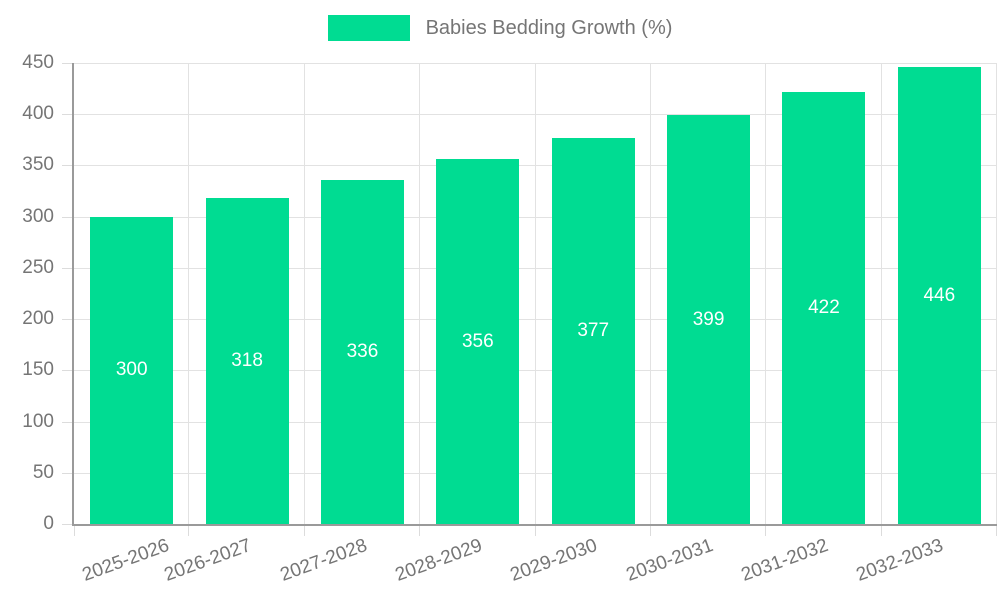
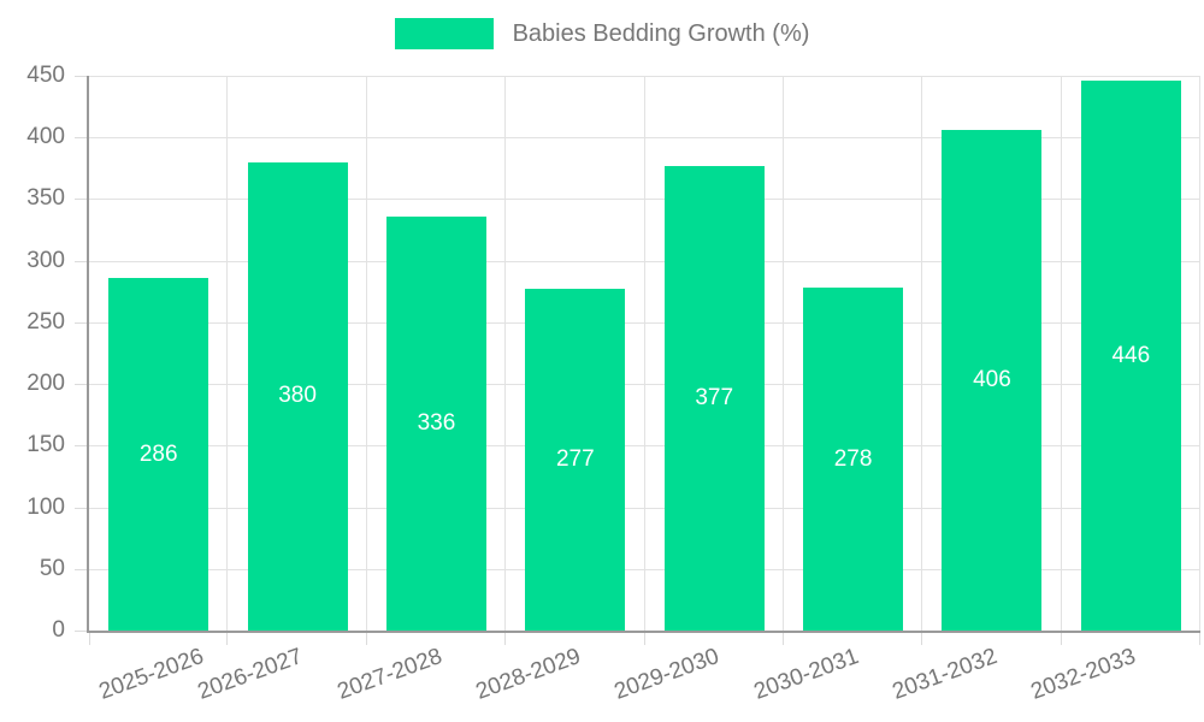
2025-2026: 300 -> 286
2026-2027: 318 -> 380
2028-2029: 356 -> 277
2030-2031: 399 -> 278
2031-2032: 422 -> 406
